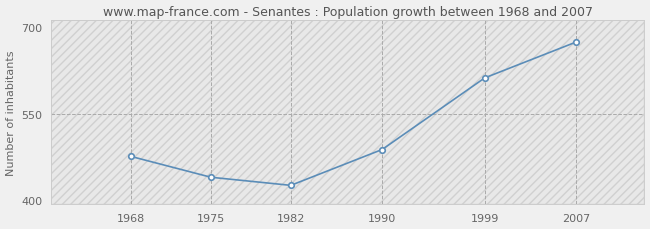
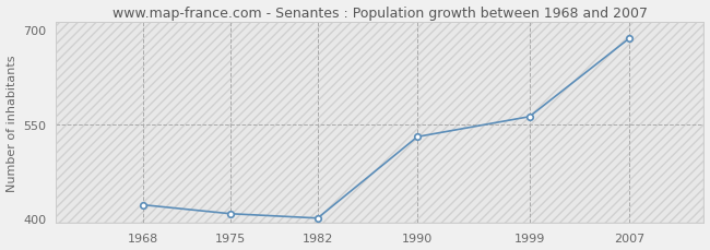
1968: 476 -> 422
1975: 440 -> 408
1982: 426 -> 401
1990: 488 -> 530
1999: 612 -> 562
2007: 674 -> 686
